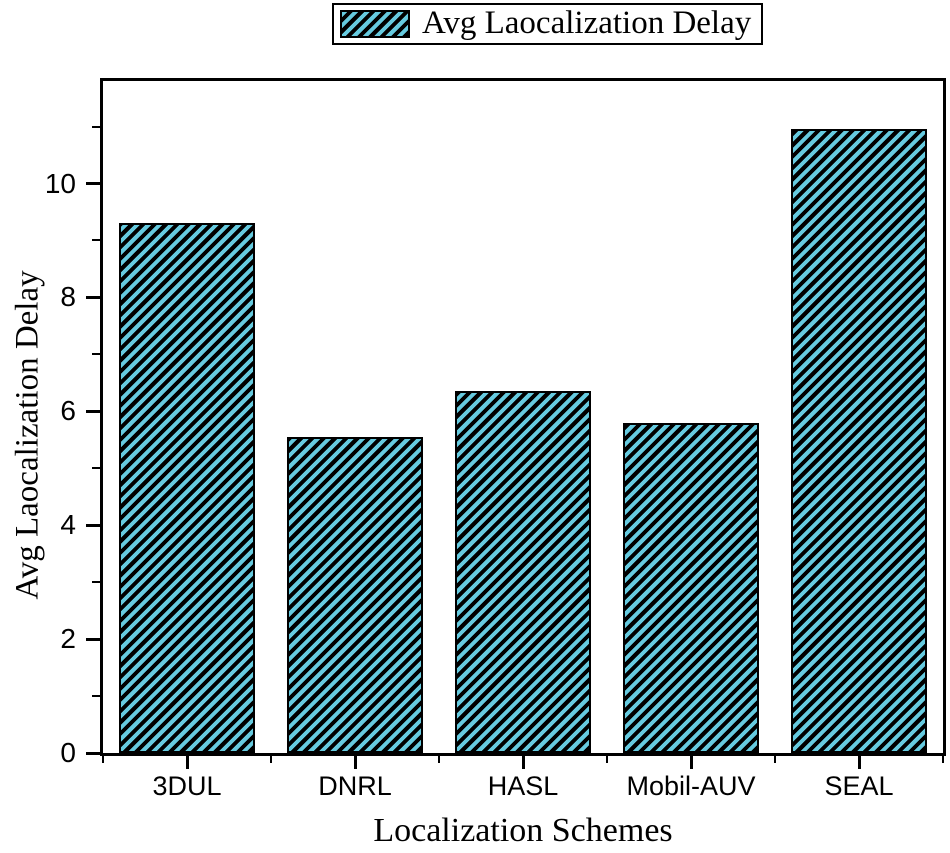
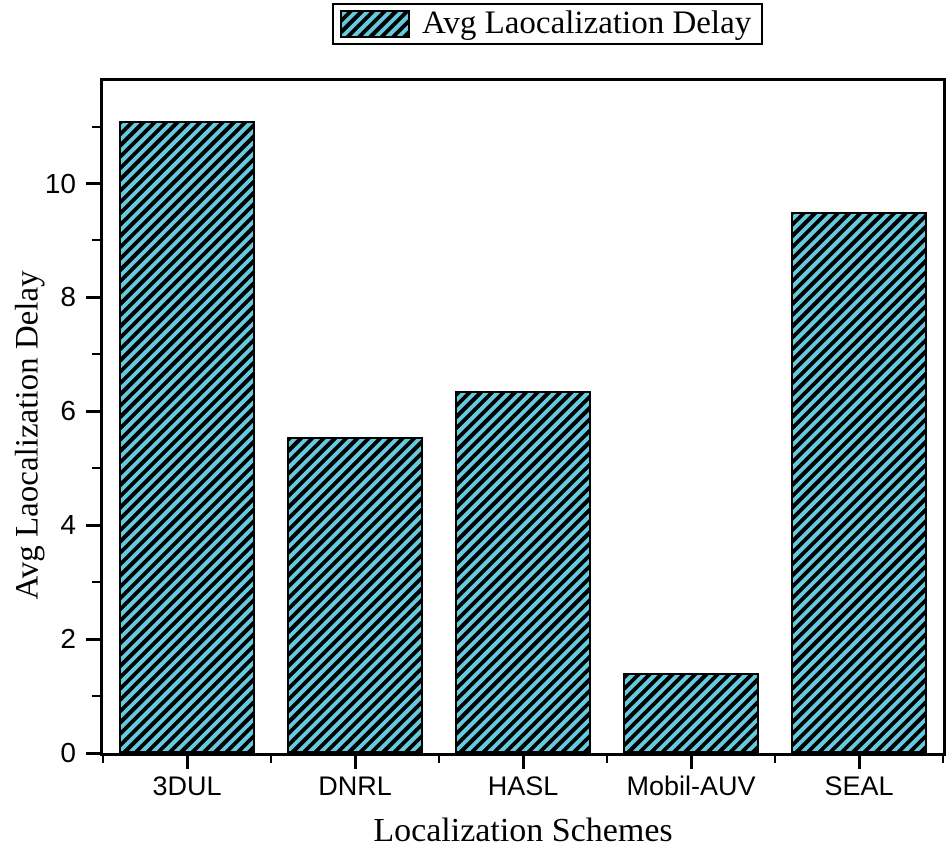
3DUL: 9.3 -> 11.1
Mobil-AUV: 5.8 -> 1.4
SEAL: 10.9 -> 9.5
